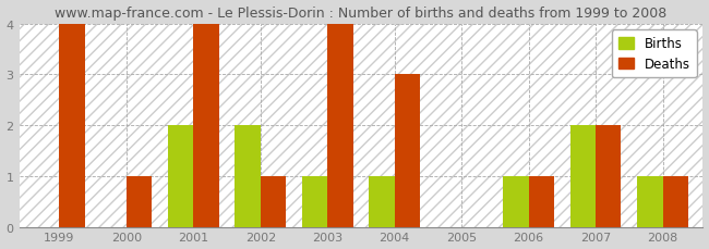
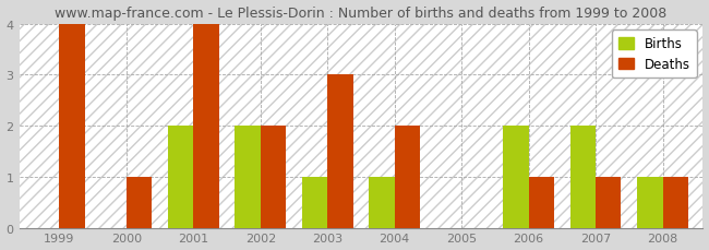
Deaths/2002: 1 -> 2
Deaths/2003: 4 -> 3
Deaths/2004: 3 -> 2
Births/2006: 1 -> 2
Deaths/2007: 2 -> 1
